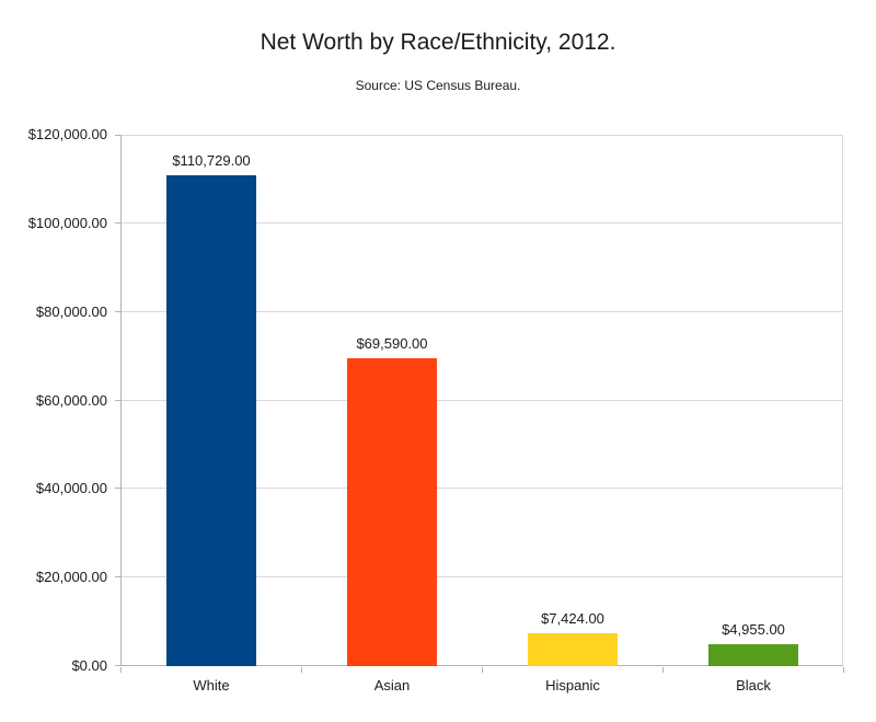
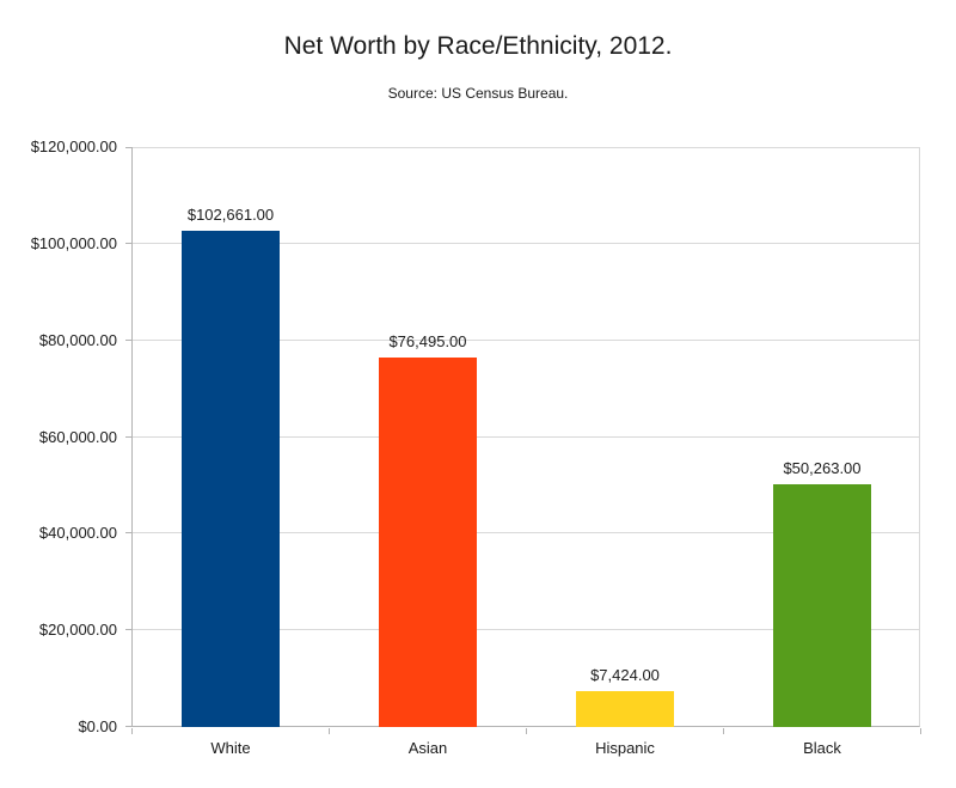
White: $110,729.00 -> $102,661.00
Asian: $69,590.00 -> $76,495.00
Black: $4,955.00 -> $50,263.00
